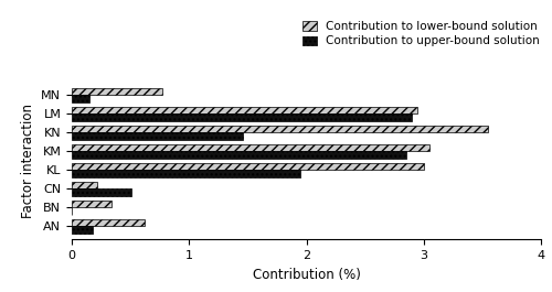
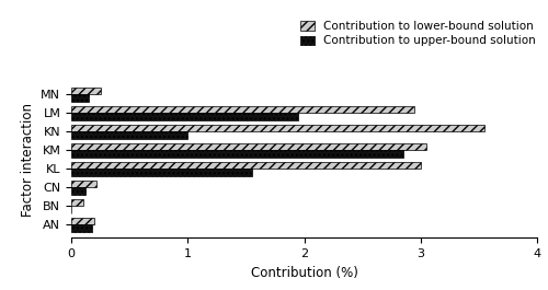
Contribution to lower-bound solution/MN: 0.77 -> 0.25
Contribution to upper-bound solution/LM: 2.90 -> 1.95
Contribution to upper-bound solution/KN: 1.46 -> 1.00
Contribution to upper-bound solution/KL: 1.95 -> 1.55
Contribution to upper-bound solution/CN: 0.51 -> 0.12
Contribution to lower-bound solution/BN: 0.34 -> 0.10
Contribution to lower-bound solution/AN: 0.62 -> 0.20
